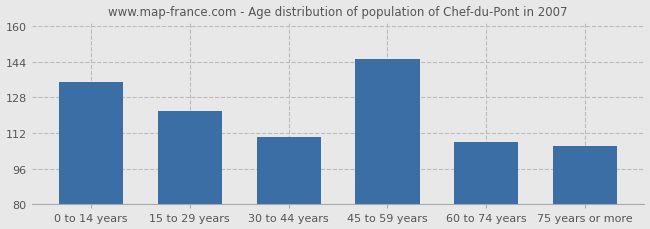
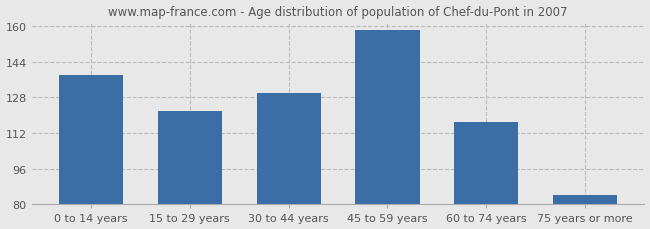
0 to 14 years: 135 -> 138
30 to 44 years: 110 -> 130
45 to 59 years: 145 -> 158
60 to 74 years: 108 -> 117
75 years or more: 106 -> 84
